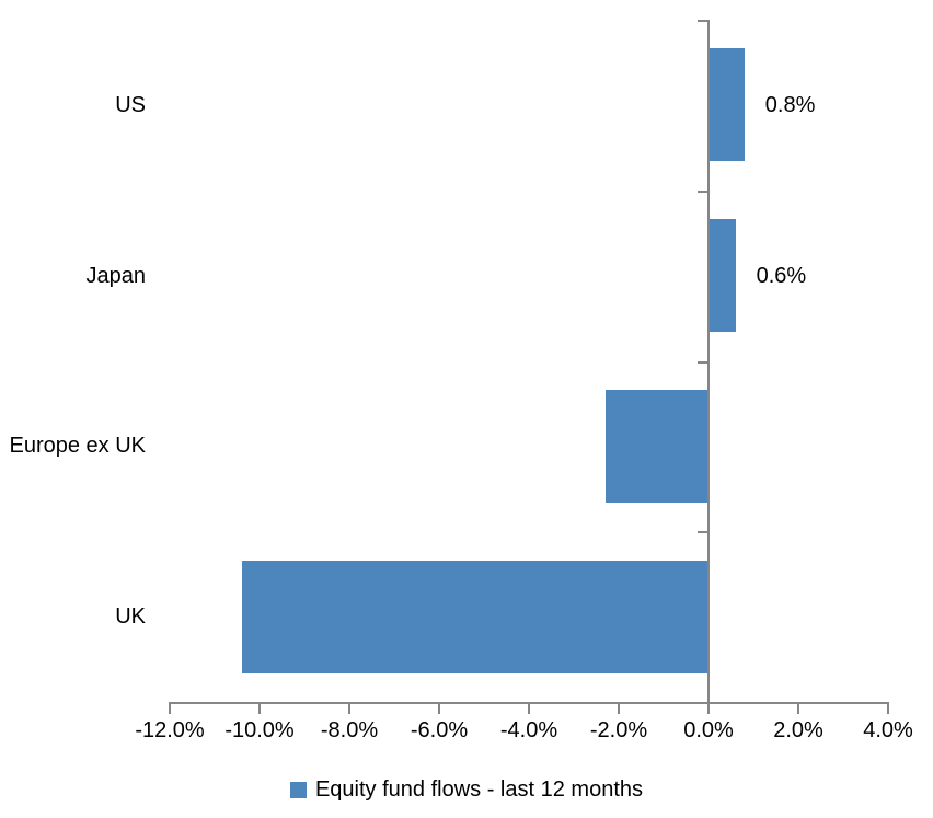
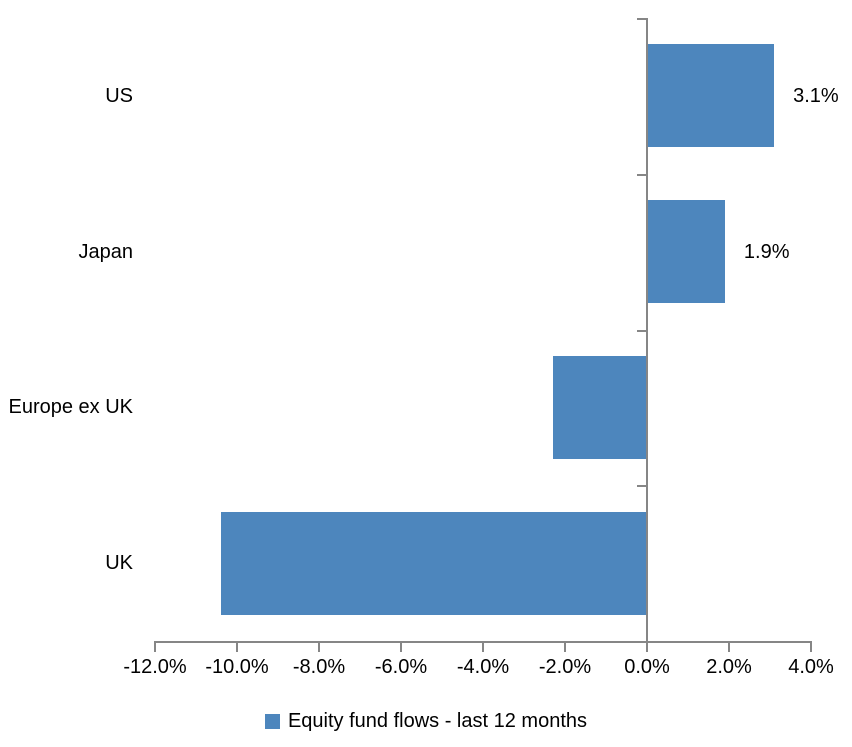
US: 0.8% -> 3.1%
Japan: 0.6% -> 1.9%
